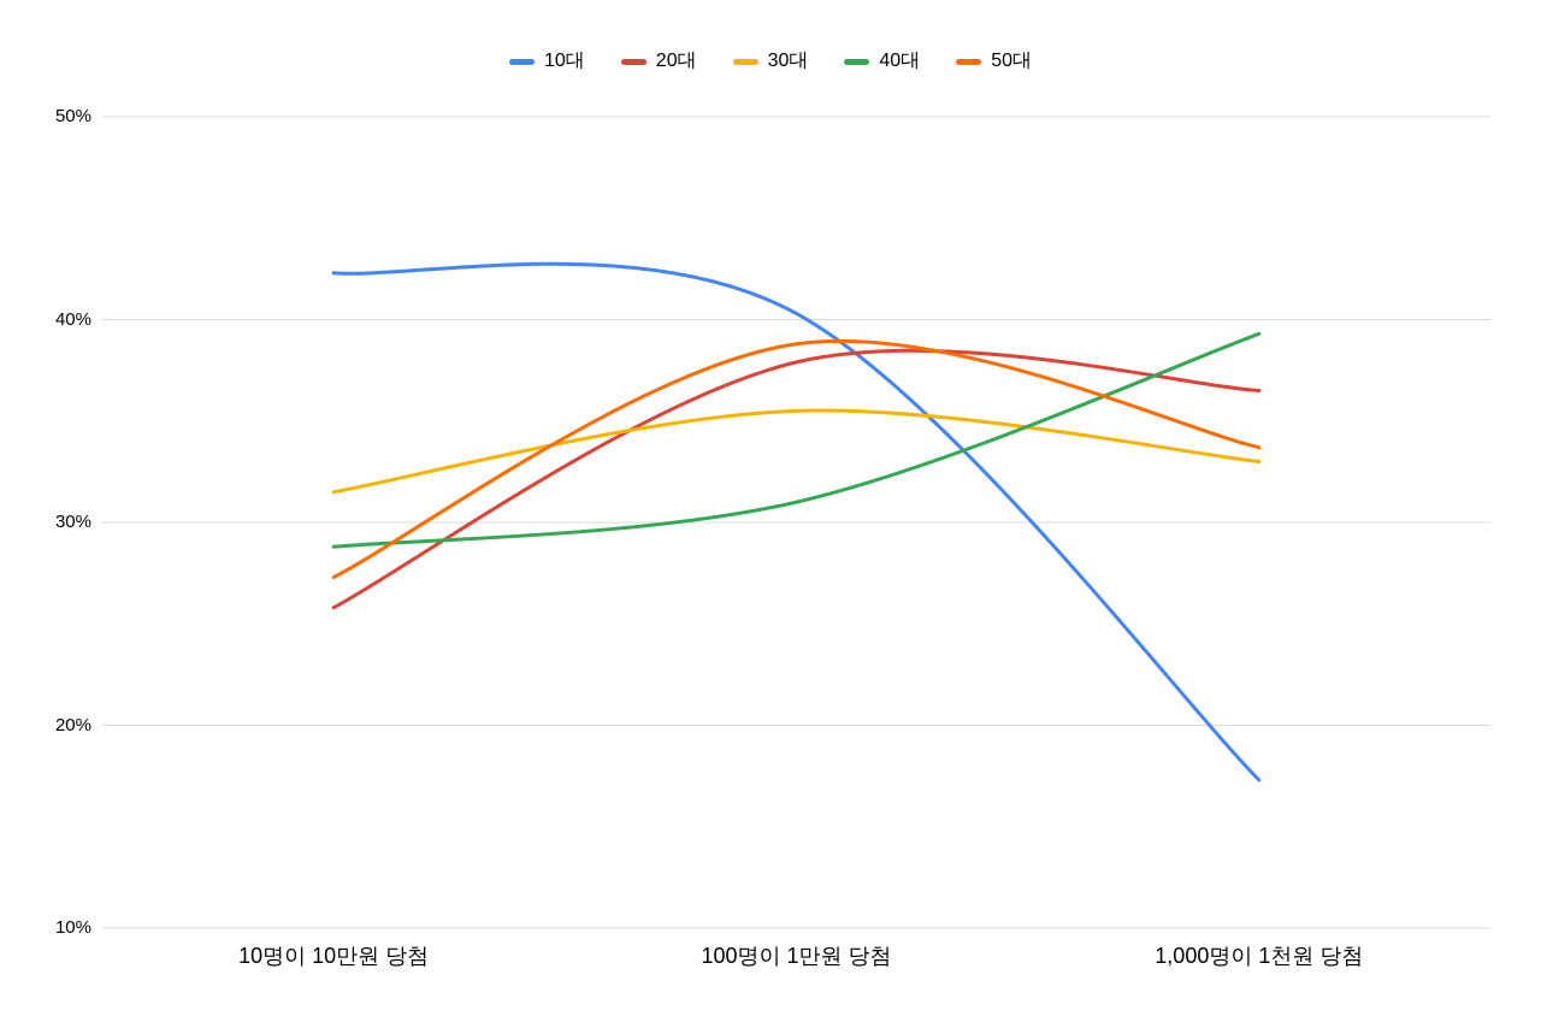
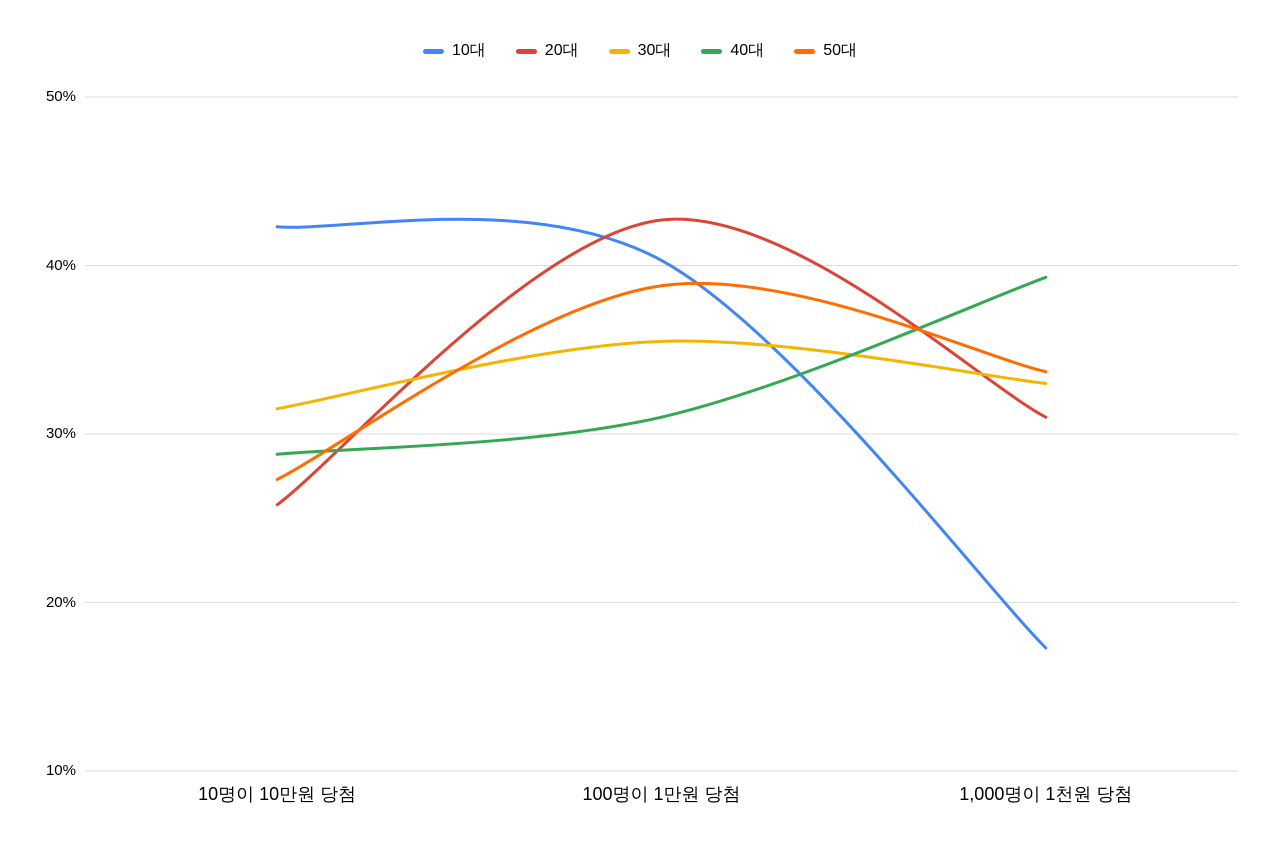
20대/100명이 1만원 당첨: 37.9% -> 42.7%
20대/1,000명이 1천원 당첨: 36.5% -> 31.0%
